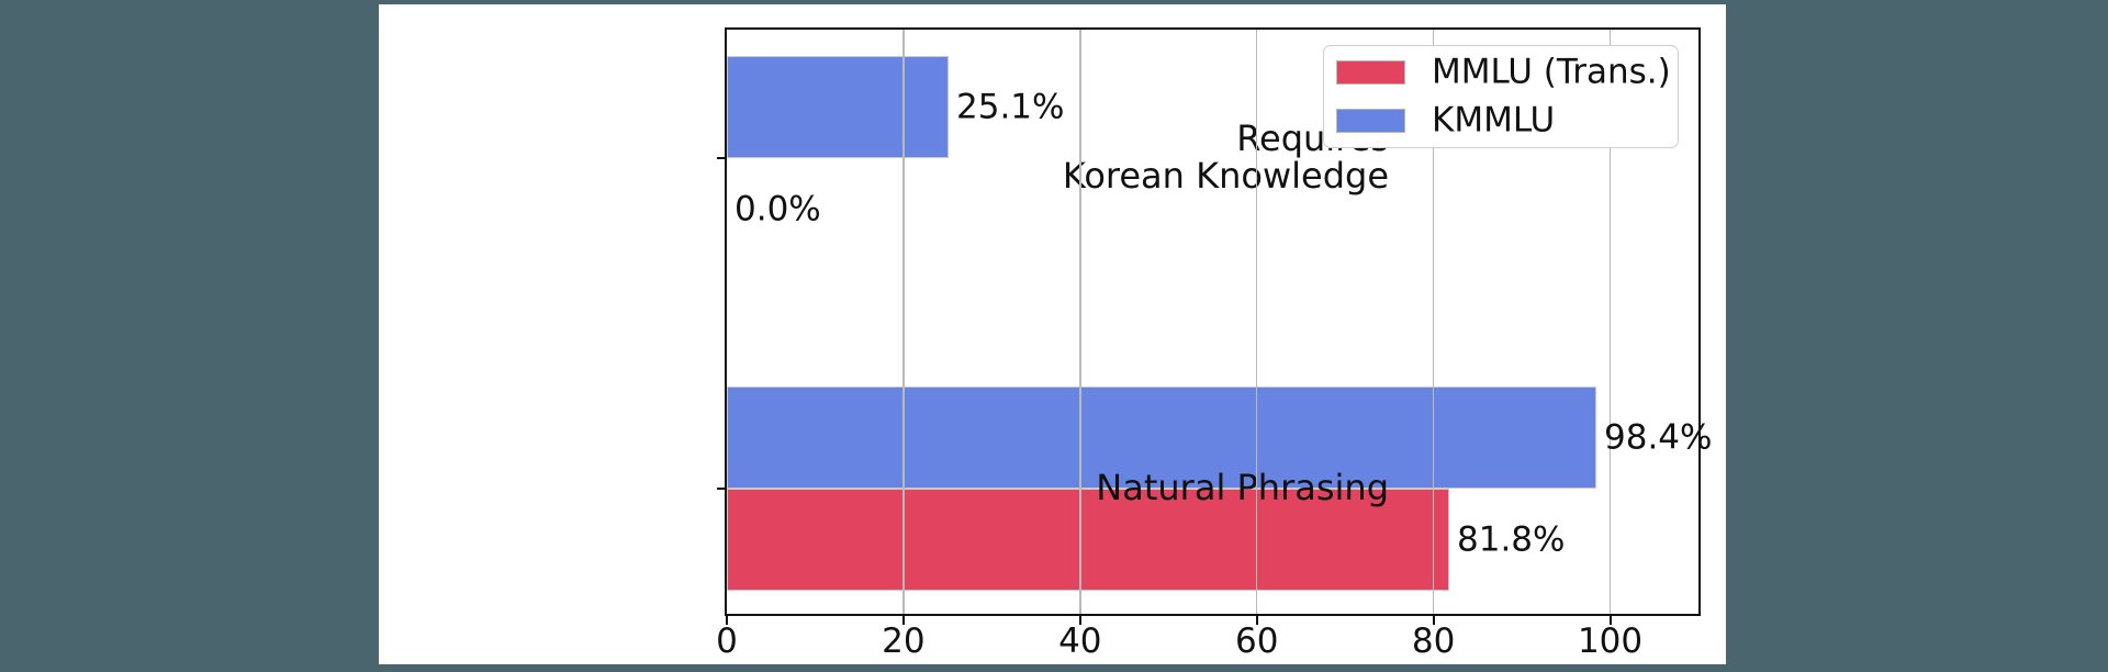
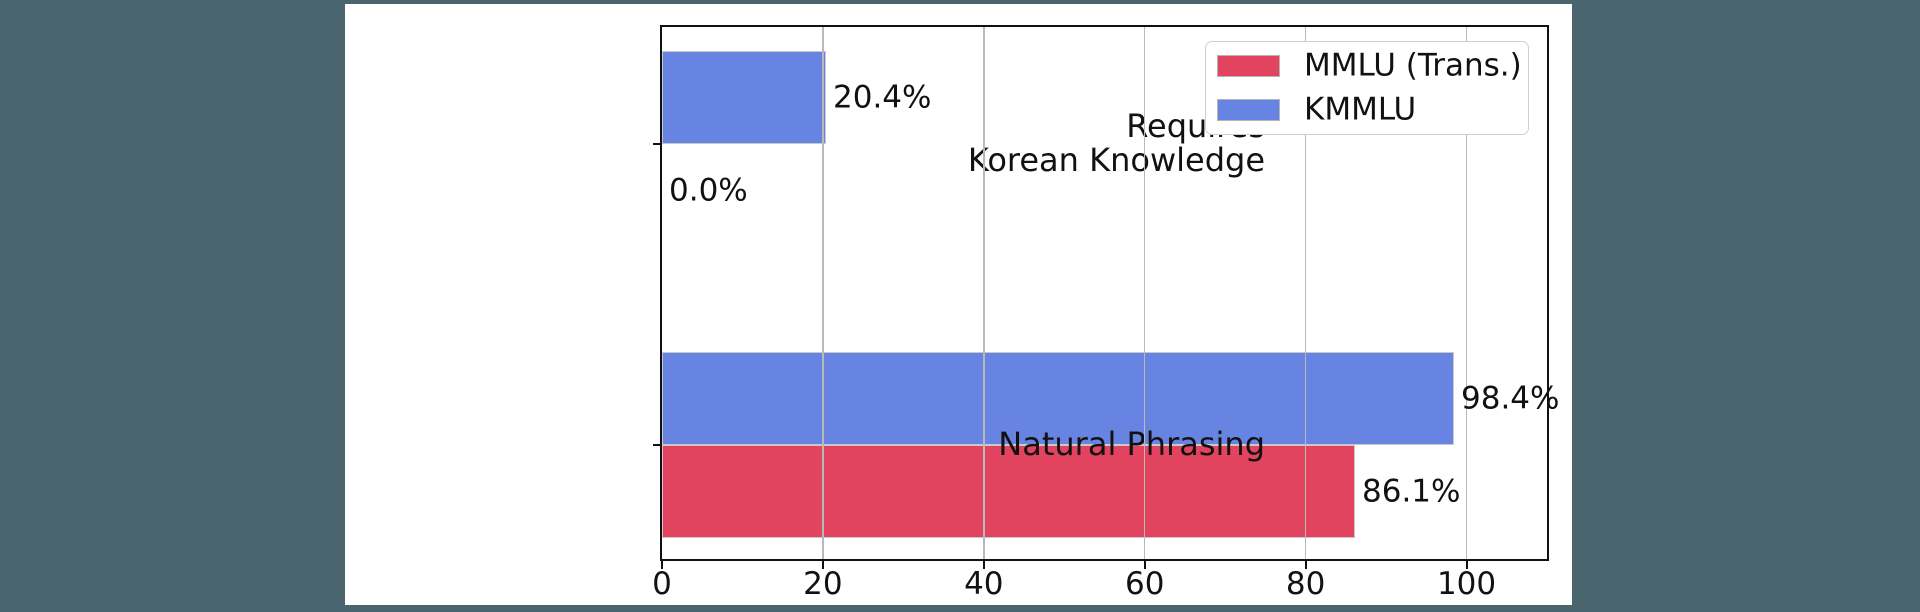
KMMLU/Requires Korean Knowledge: 25.1% -> 20.4%
MMLU (Trans.)/Natural Phrasing: 81.8% -> 86.1%
